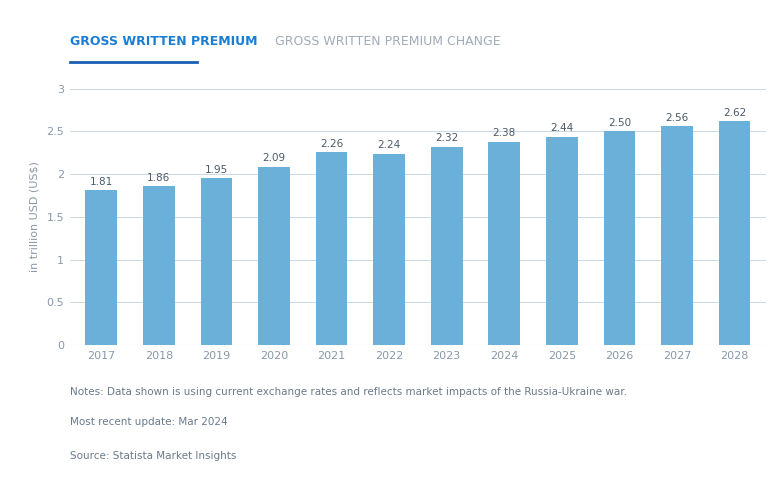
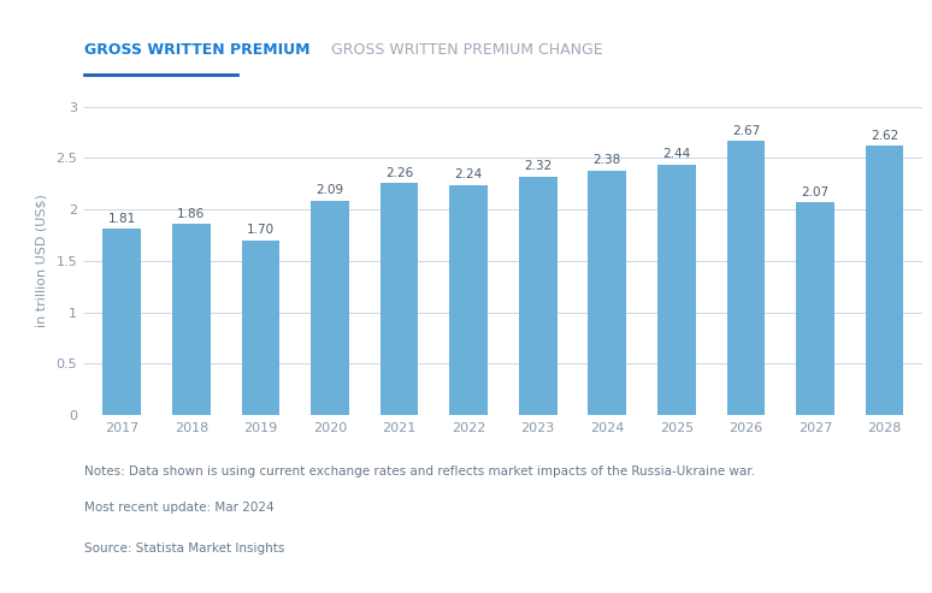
2019: 1.95 -> 1.70
2026: 2.50 -> 2.67
2027: 2.56 -> 2.07
